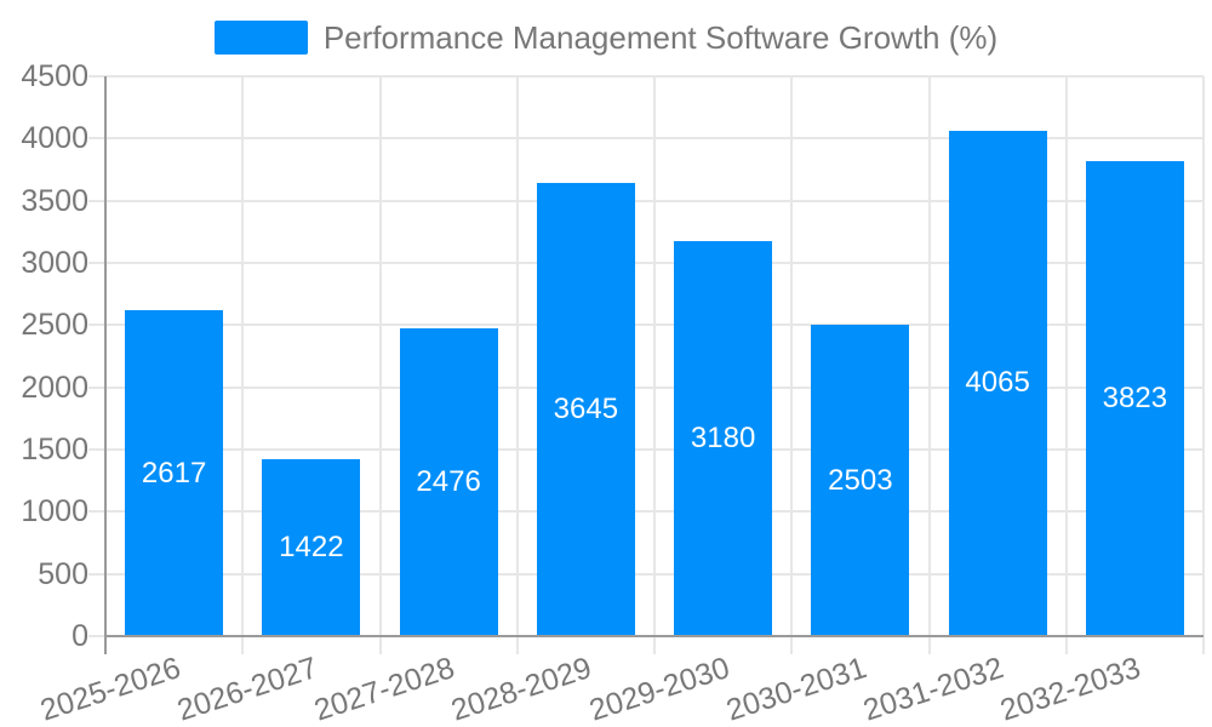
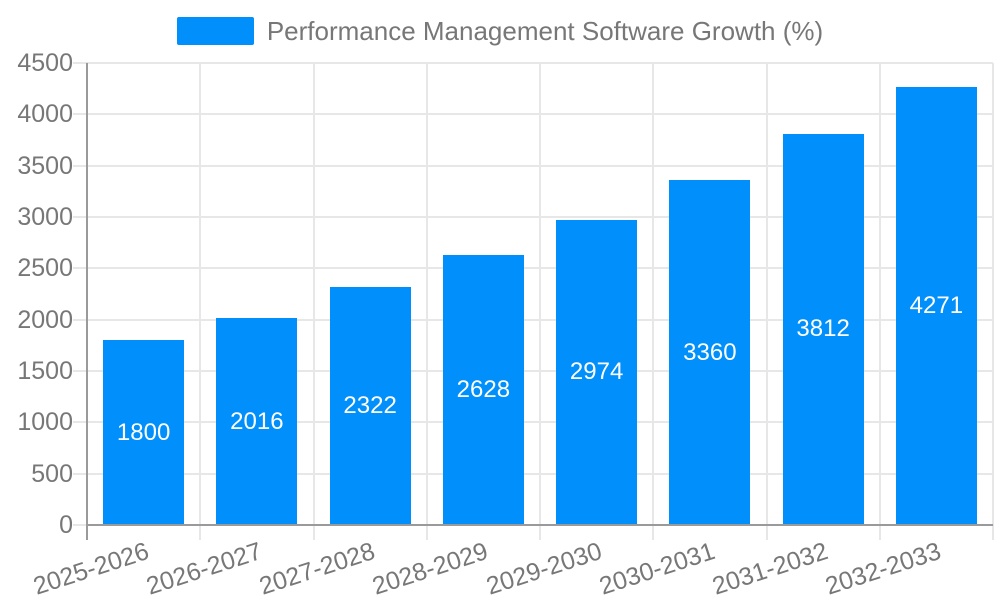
2025-2026: 2617 -> 1800
2026-2027: 1422 -> 2016
2027-2028: 2476 -> 2322
2028-2029: 3645 -> 2628
2029-2030: 3180 -> 2974
2030-2031: 2503 -> 3360
2031-2032: 4065 -> 3812
2032-2033: 3823 -> 4271
